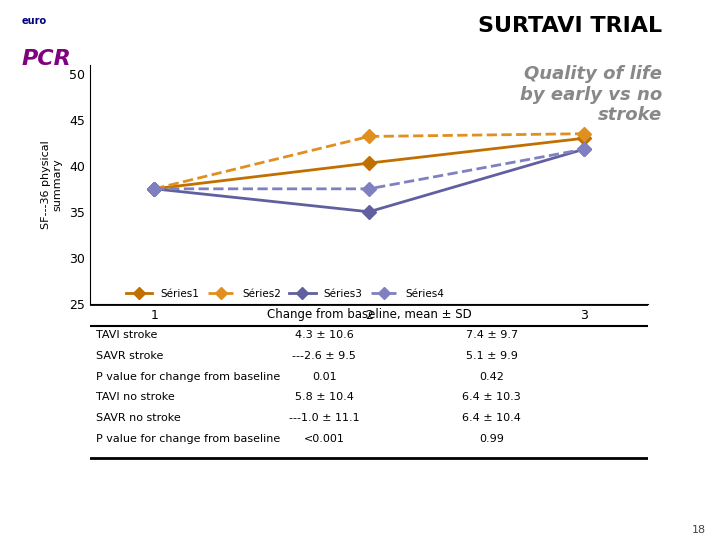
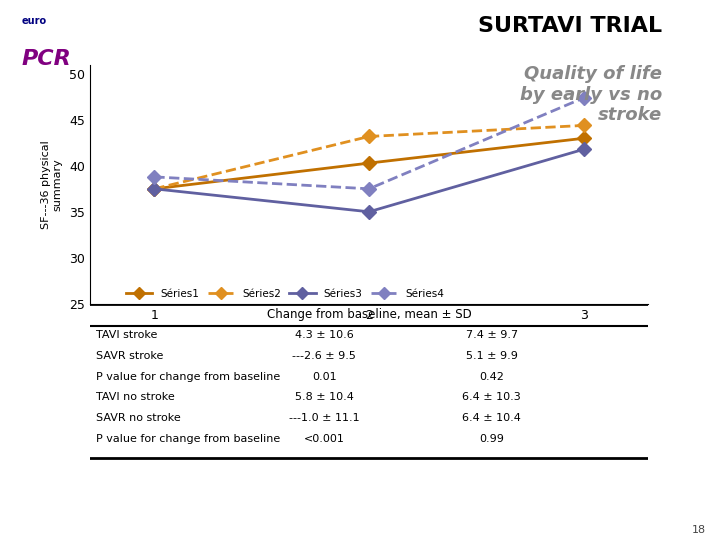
Séries4/1: 37.5 -> 38.8
Séries2/3: 43.5 -> 44.4
Séries4/3: 41.8 -> 47.4
